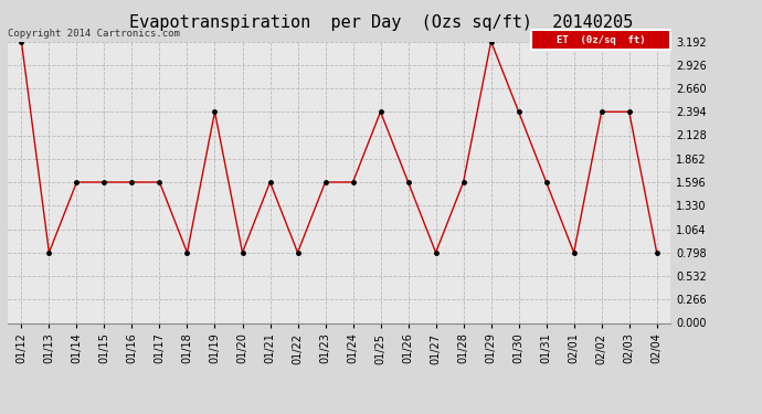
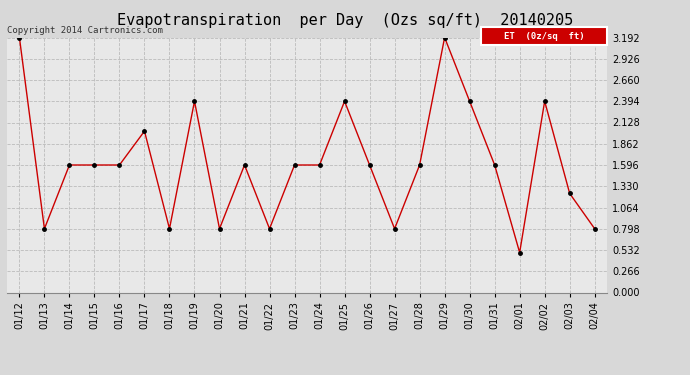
01/17: 1.60 -> 2.02
02/01: 0.80 -> 0.50
02/03: 2.39 -> 1.24
